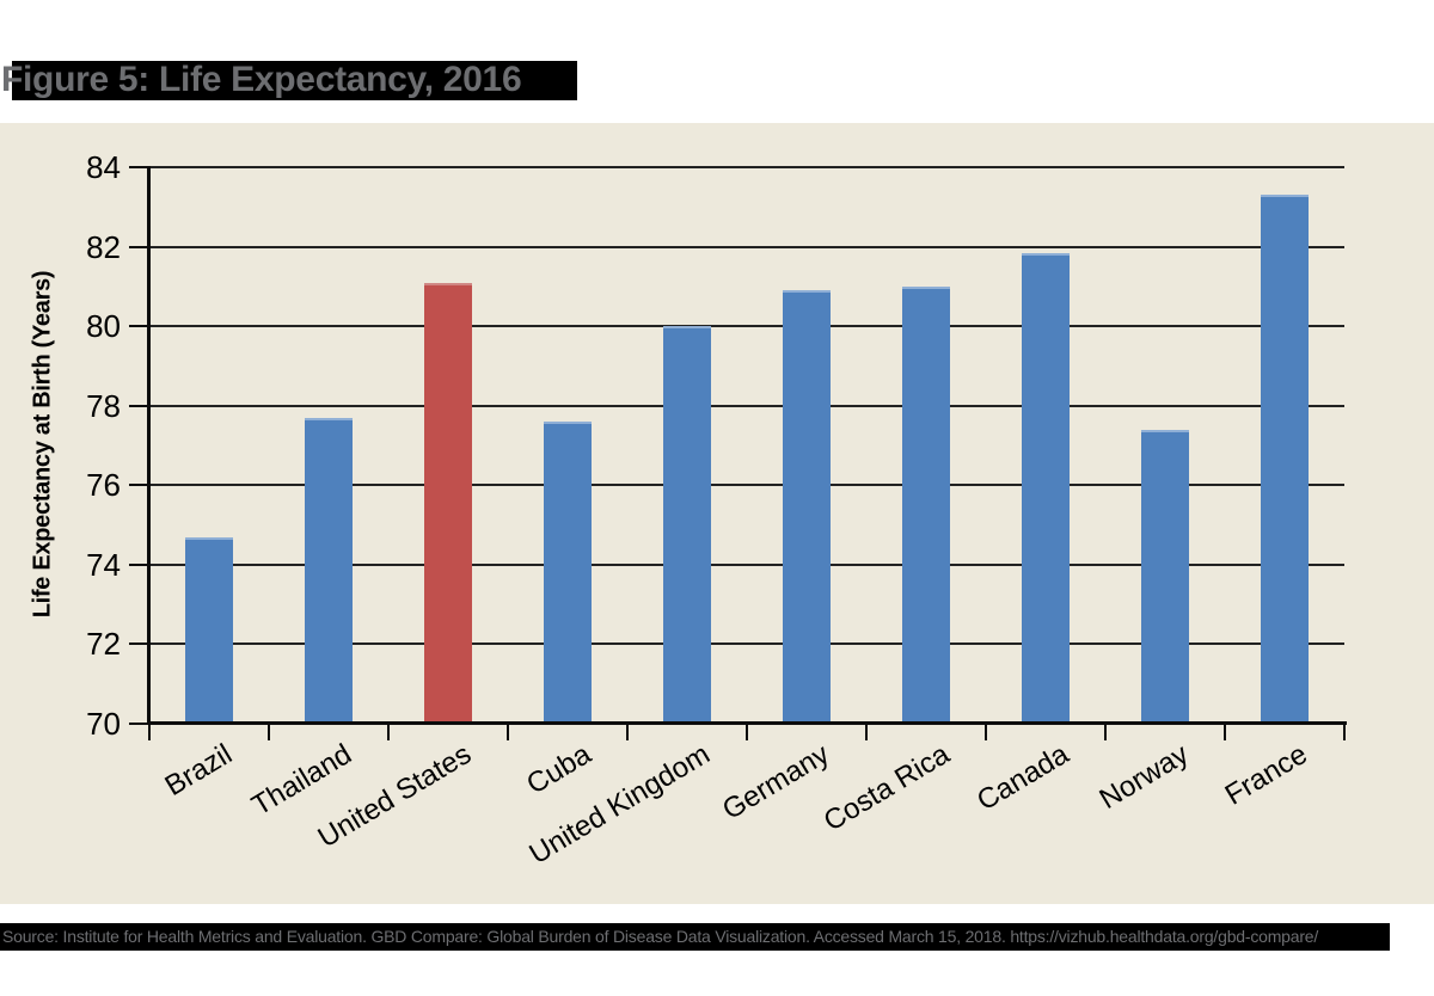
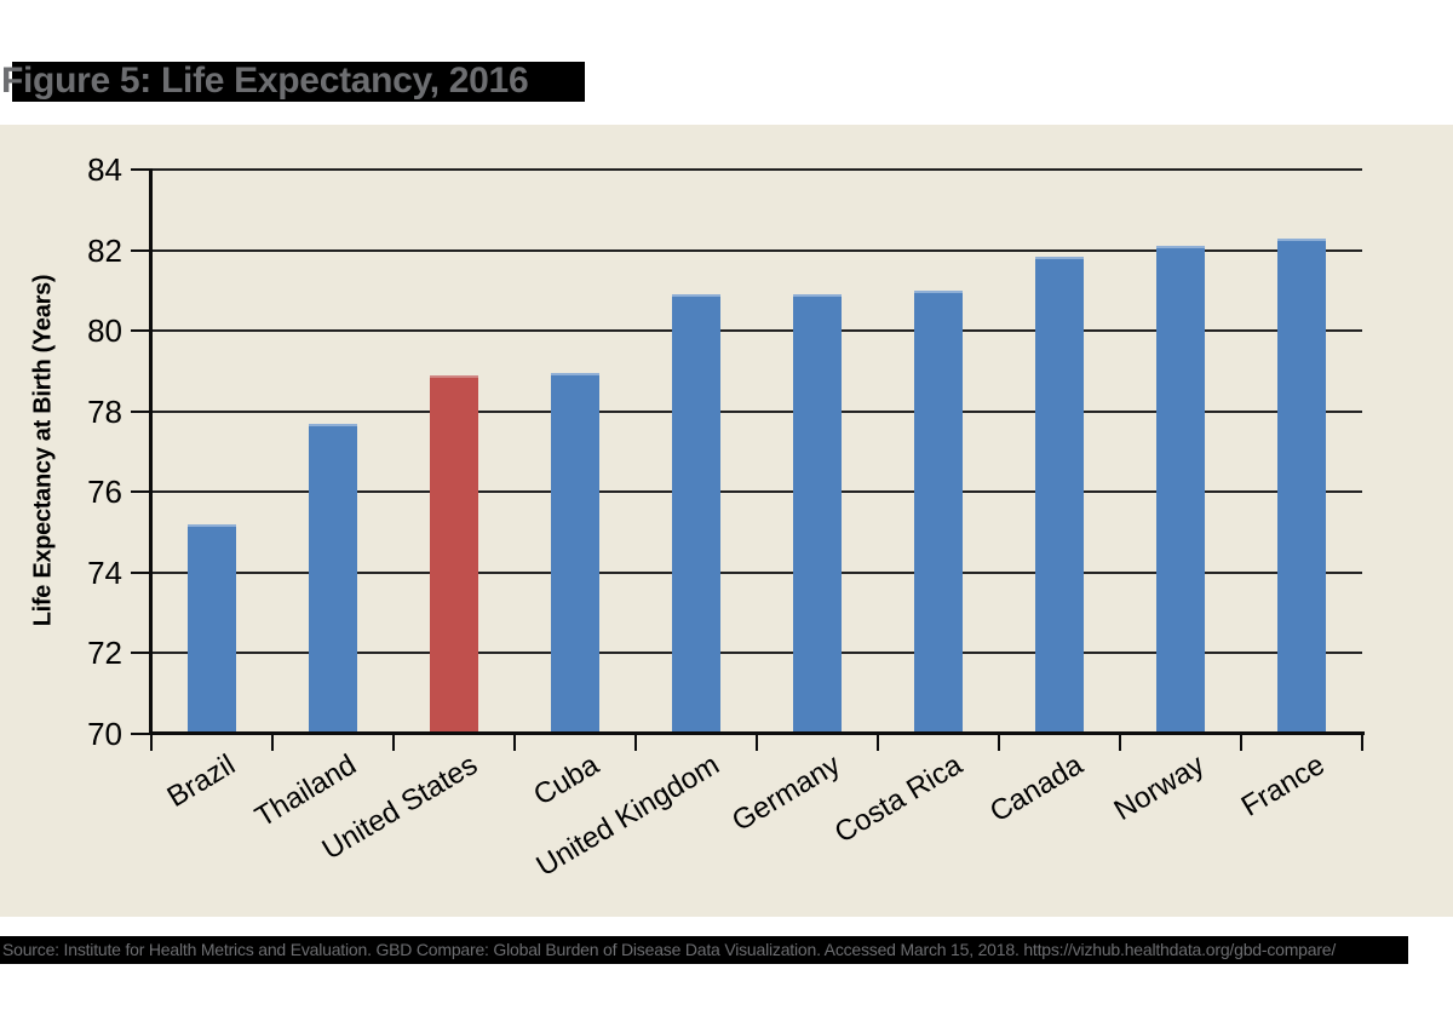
Brazil: 74.7 -> 75.2
United States: 81.1 -> 78.9
Cuba: 77.6 -> 79.0
United Kingdom: 80.0 -> 80.9
Norway: 77.4 -> 82.1
France: 83.3 -> 82.3
